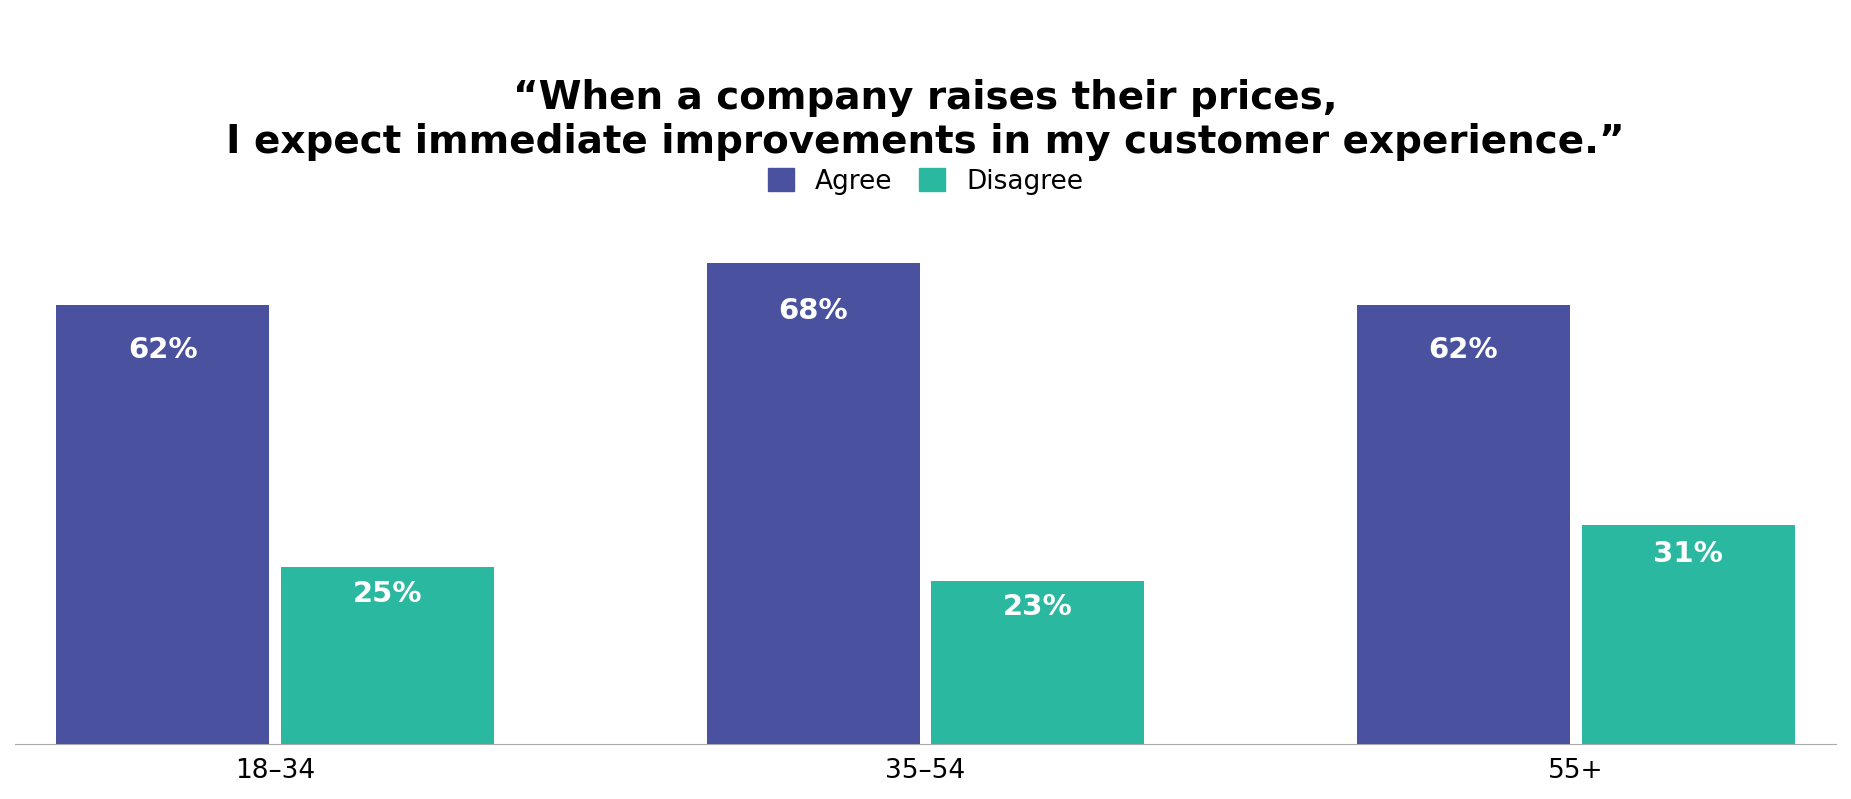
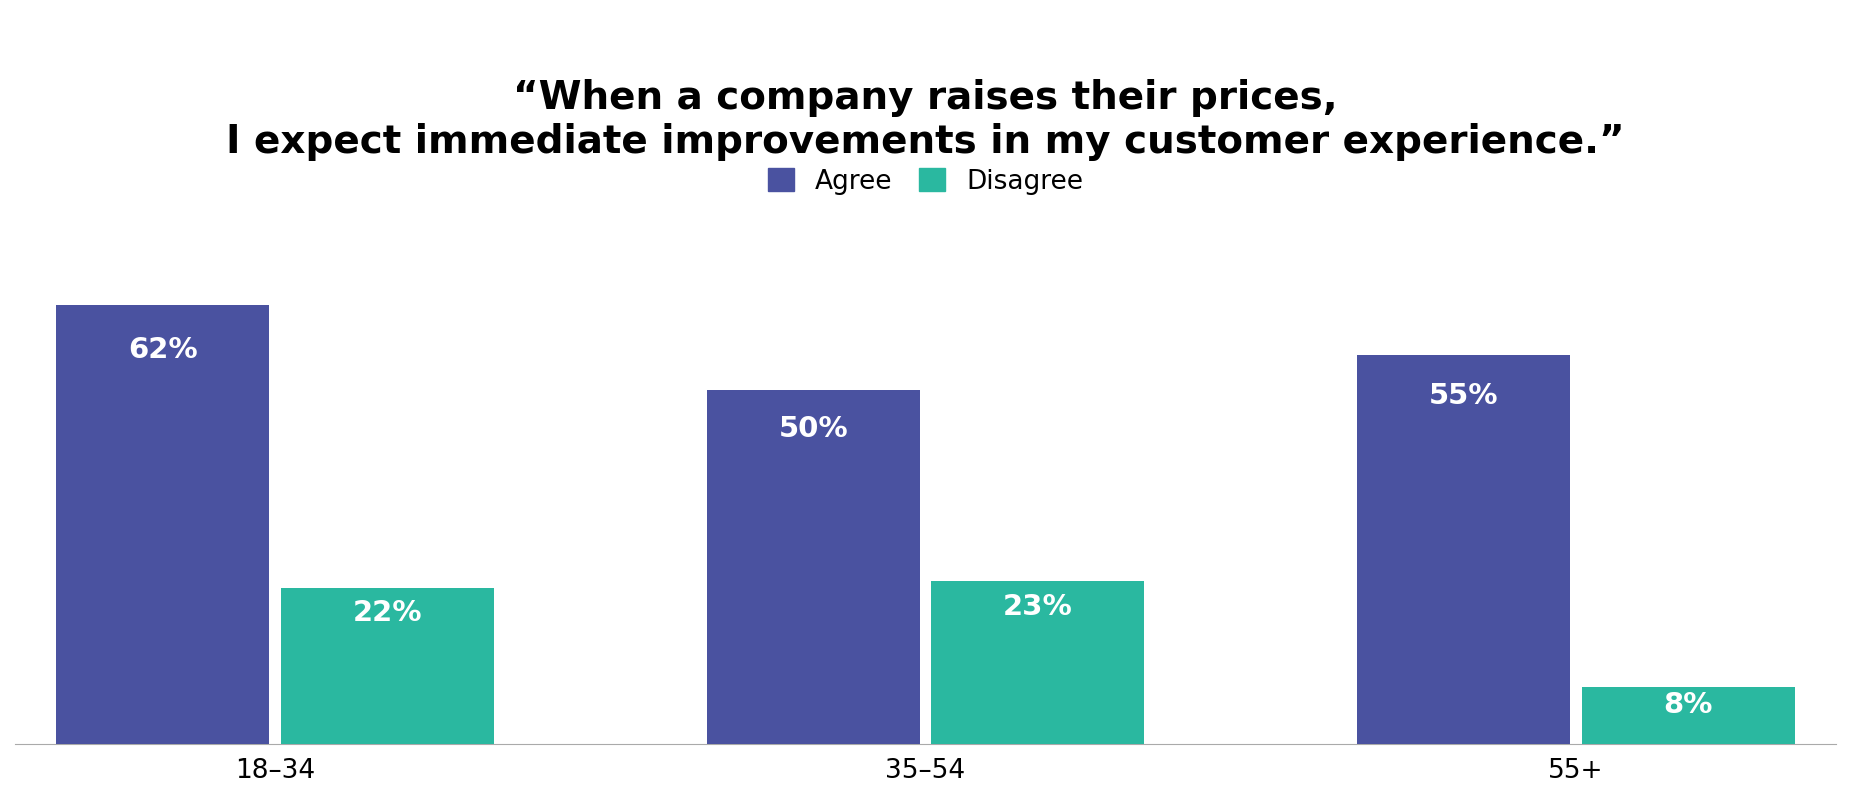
Disagree/18–34: 25% -> 22%
Agree/35–54: 68% -> 50%
Agree/55+: 62% -> 55%
Disagree/55+: 31% -> 8%
